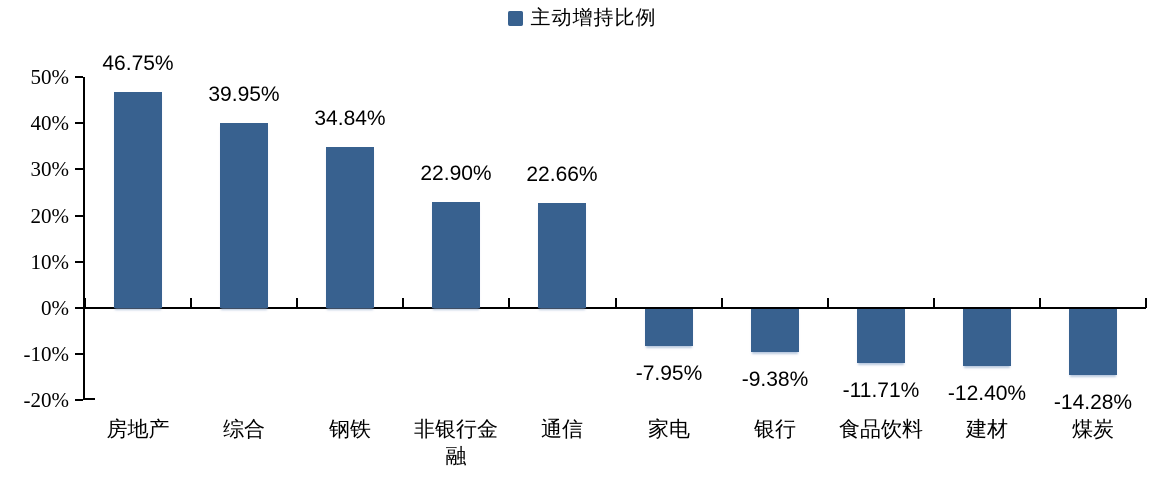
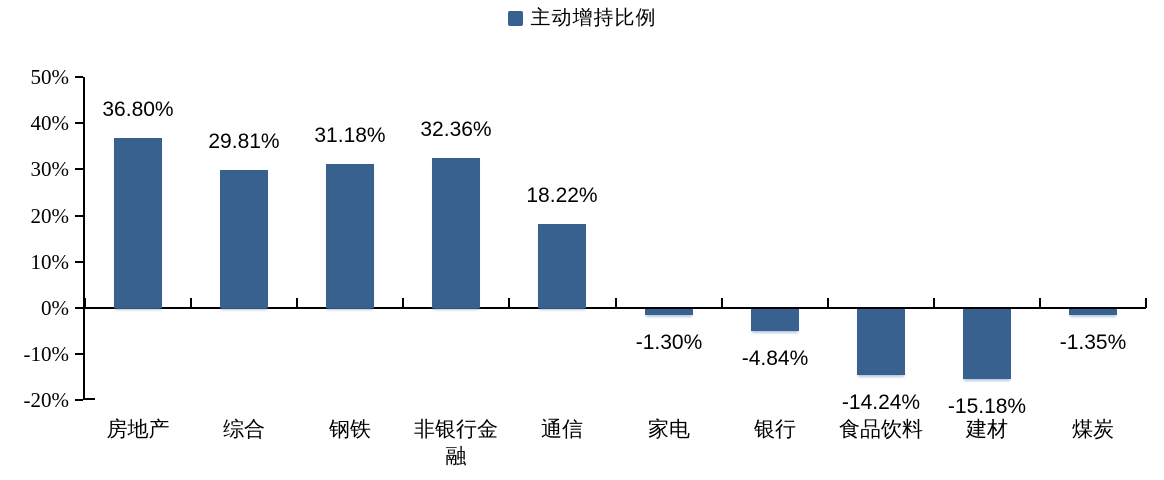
房地产: 46.75% -> 36.80%
综合: 39.95% -> 29.81%
钢铁: 34.84% -> 31.18%
非银行金融: 22.90% -> 32.36%
通信: 22.66% -> 18.22%
家电: -7.95% -> -1.30%
银行: -9.38% -> -4.84%
食品饮料: -11.71% -> -14.24%
建材: -12.40% -> -15.18%
煤炭: -14.28% -> -1.35%
